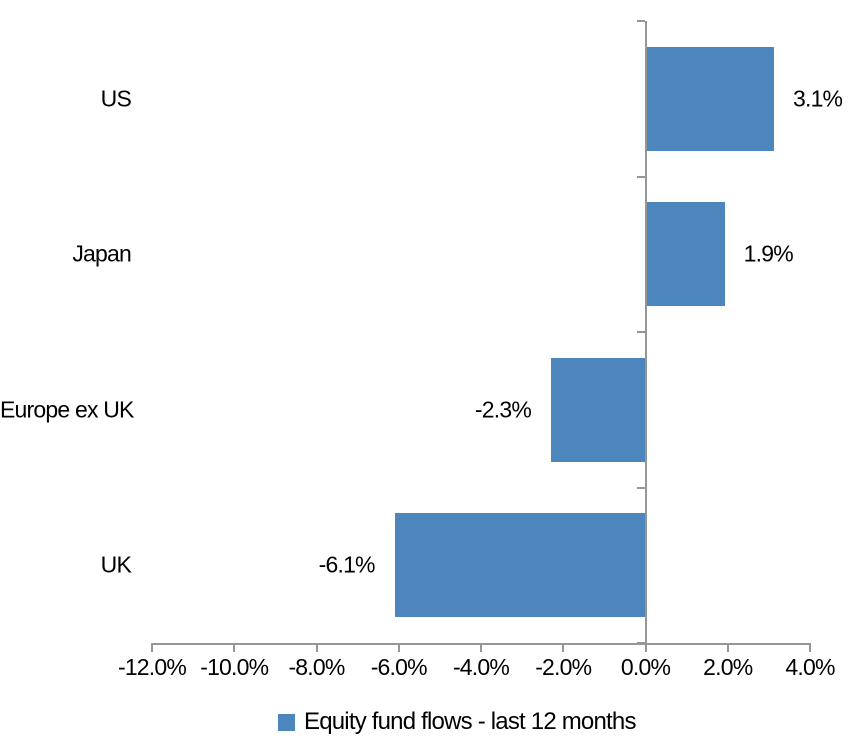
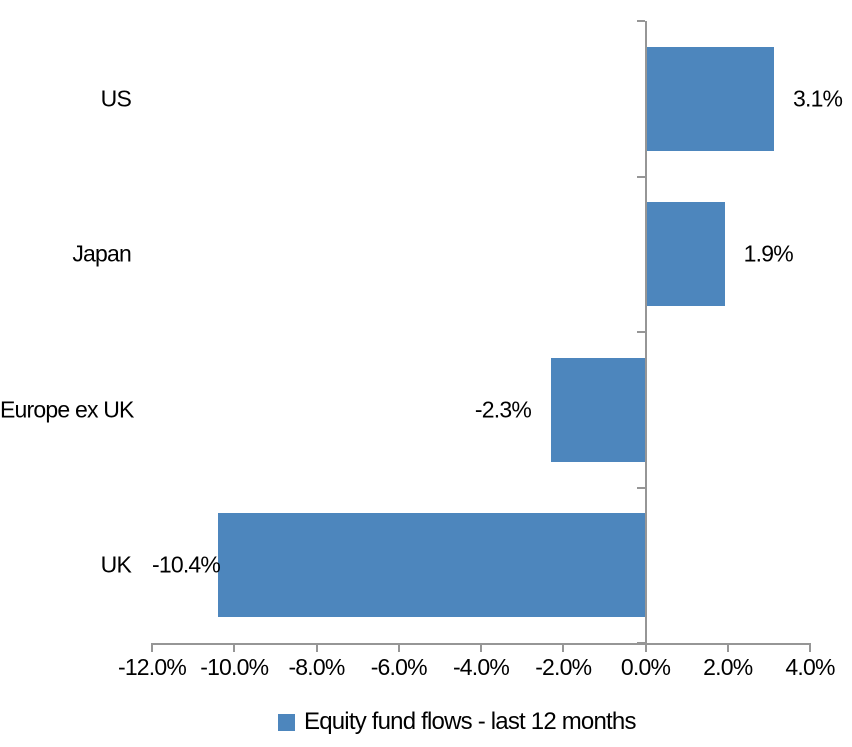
UK: -6.1% -> -10.4%
